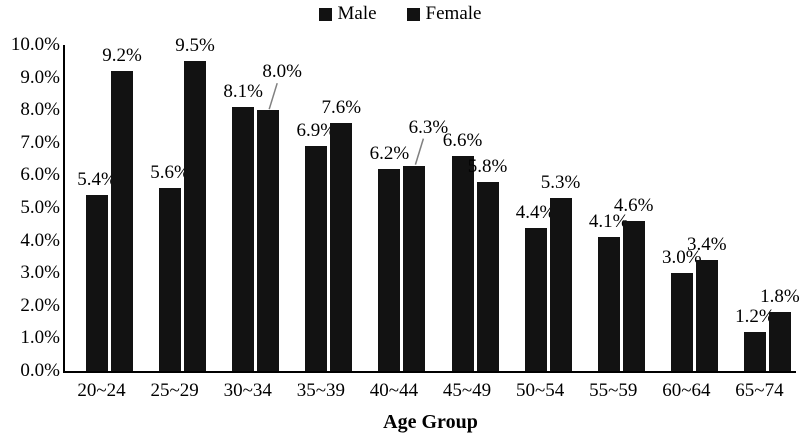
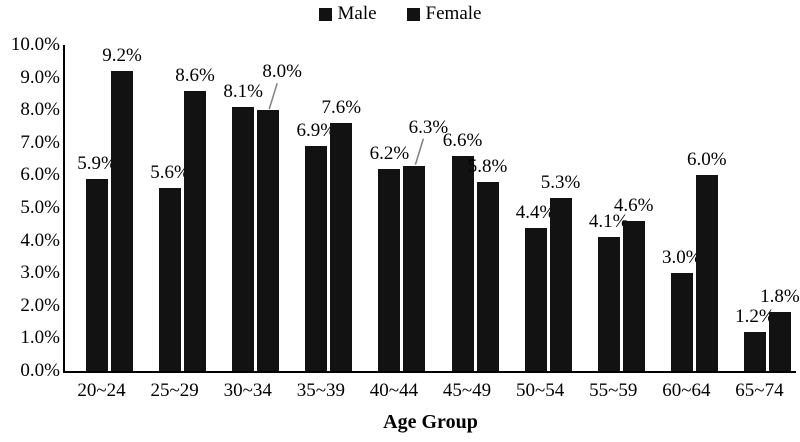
Male/20~24: 5.4% -> 5.9%
Female/25~29: 9.5% -> 8.6%
Female/60~64: 3.4% -> 6.0%
